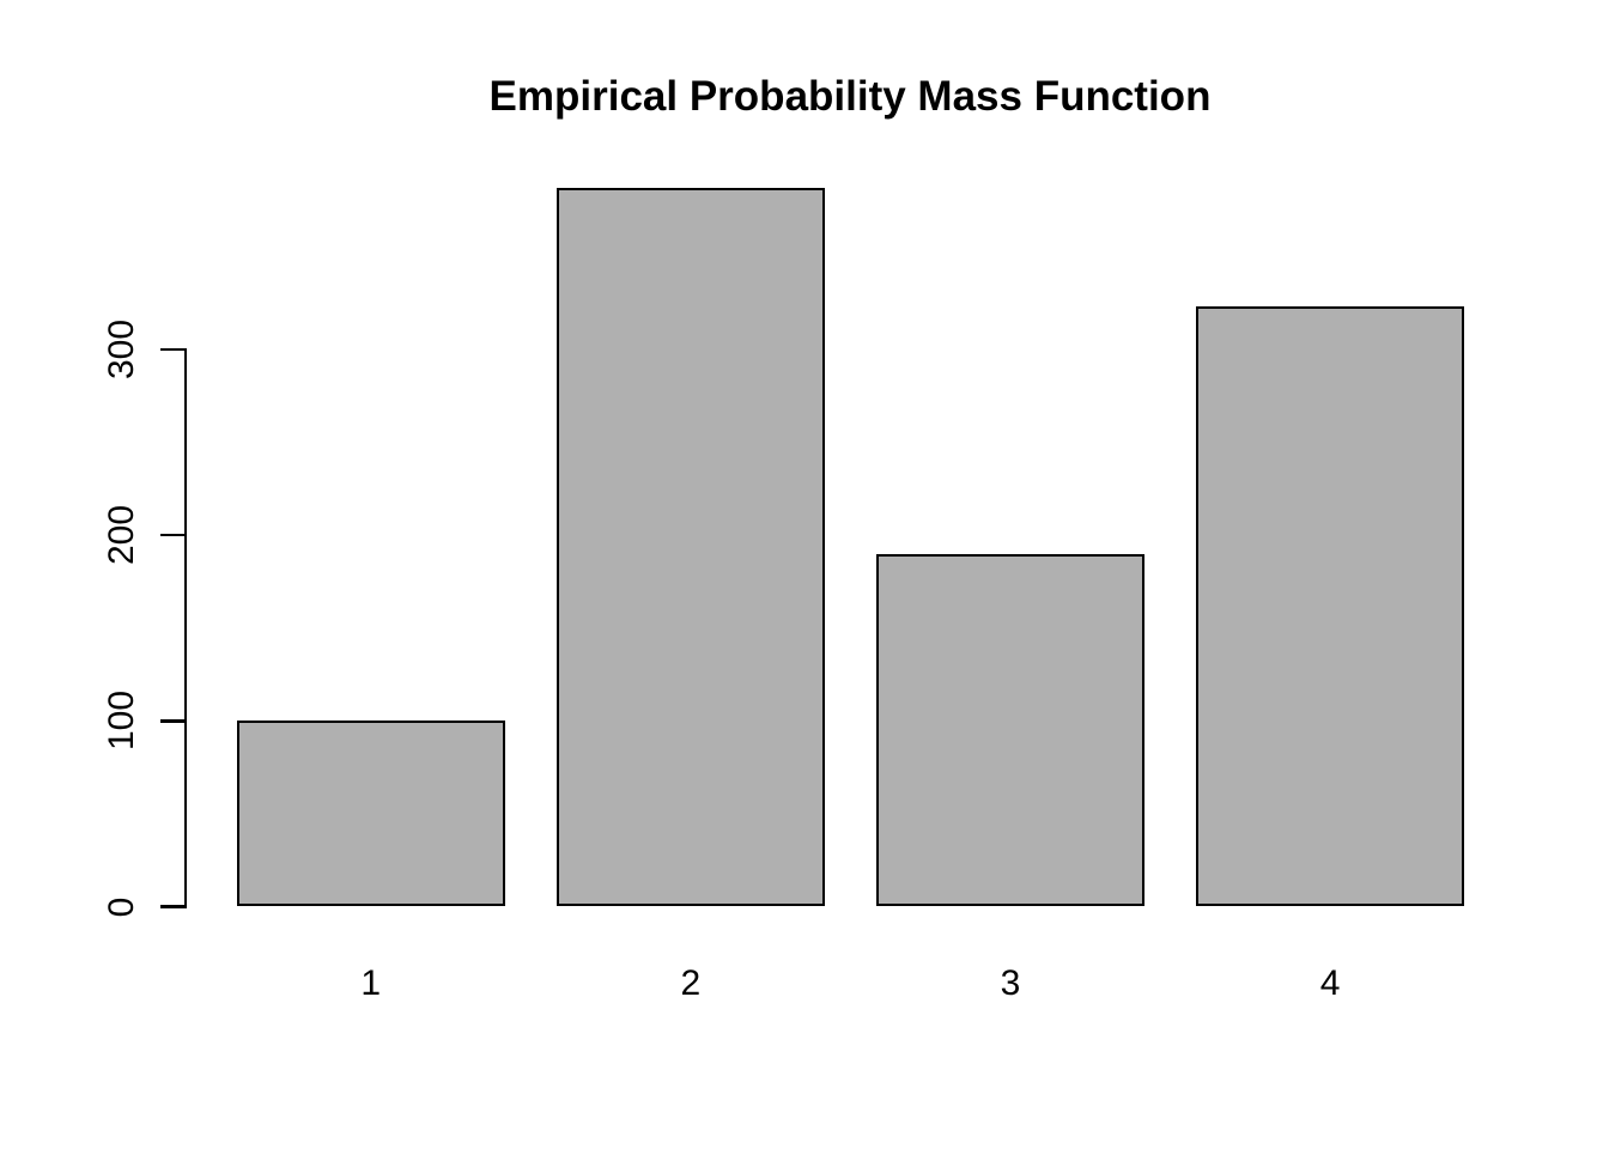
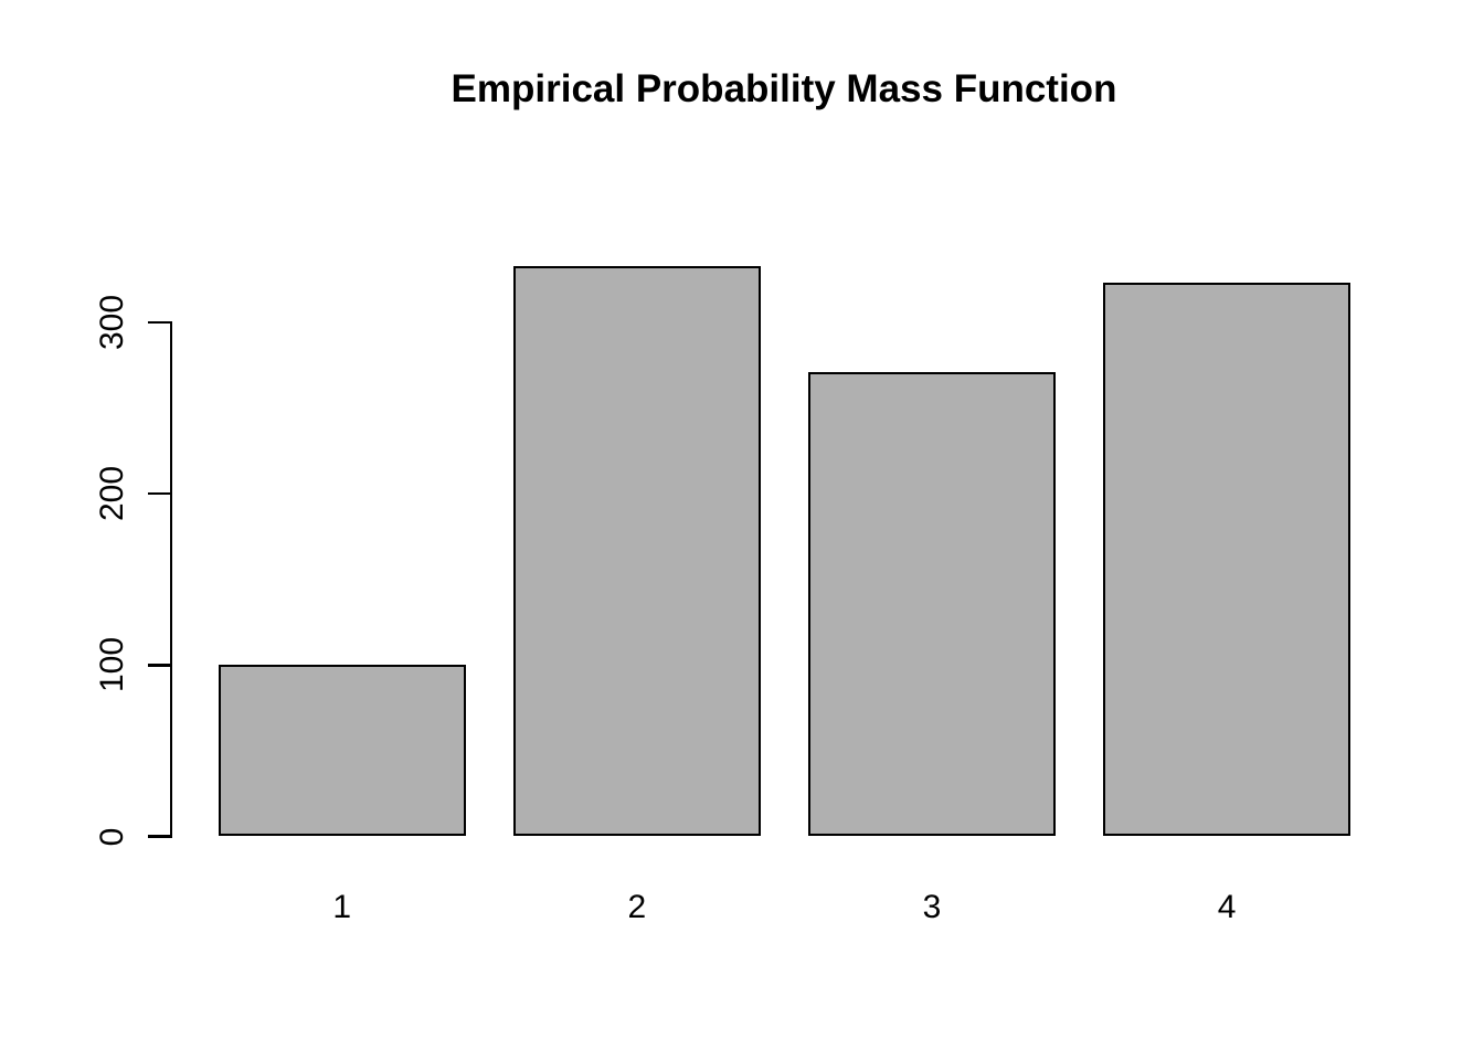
2: 387 -> 333
3: 190 -> 271
